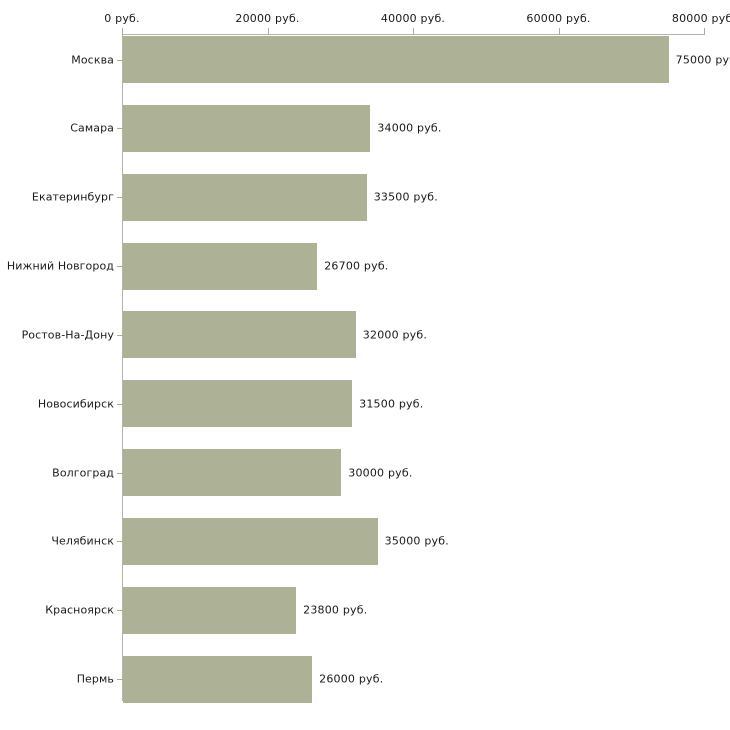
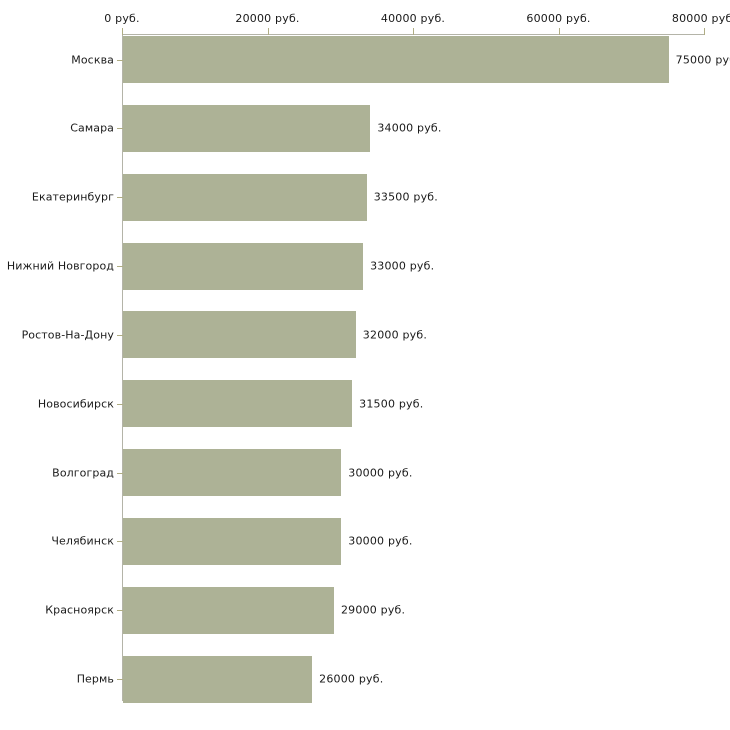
Нижний Новгород: 26700 -> 33000
Челябинск: 35000 -> 30000
Красноярск: 23800 -> 29000
